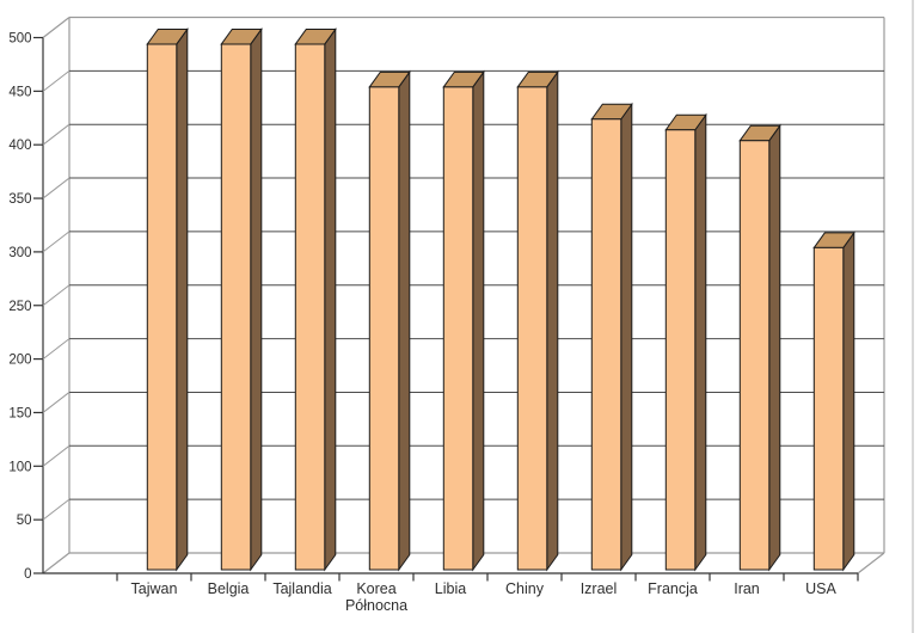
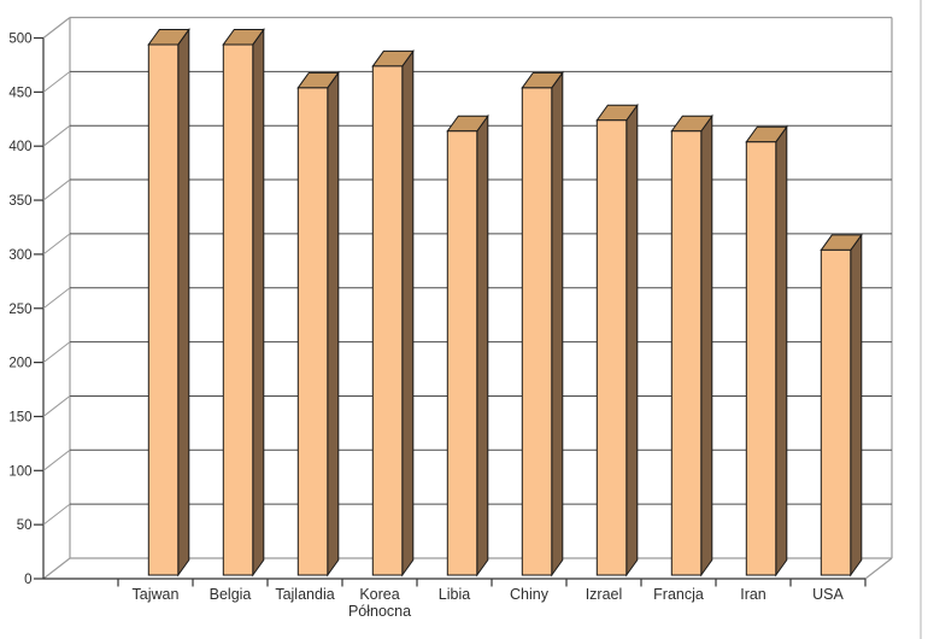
Tajlandia: 490 -> 450
Korea Północna: 450 -> 470
Libia: 450 -> 410
